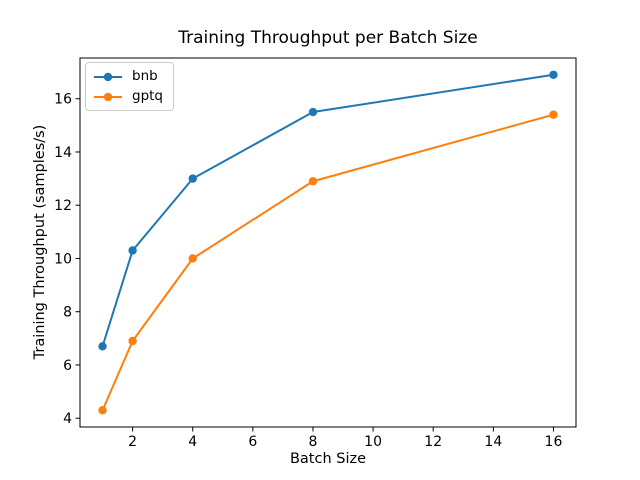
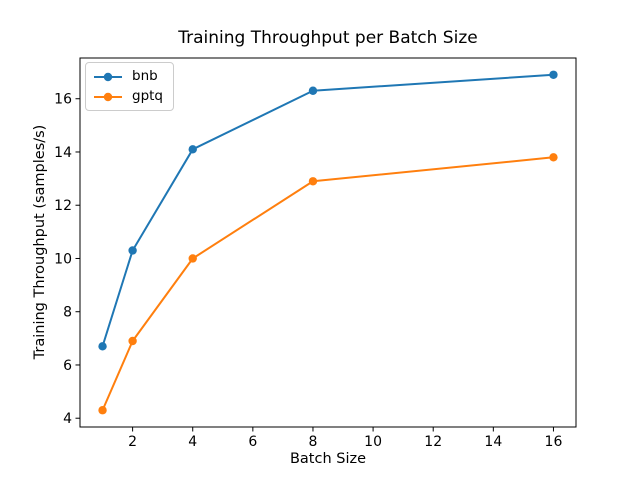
bnb/4: 13.0 -> 14.1
bnb/8: 15.5 -> 16.3
gptq/16: 15.4 -> 13.8
